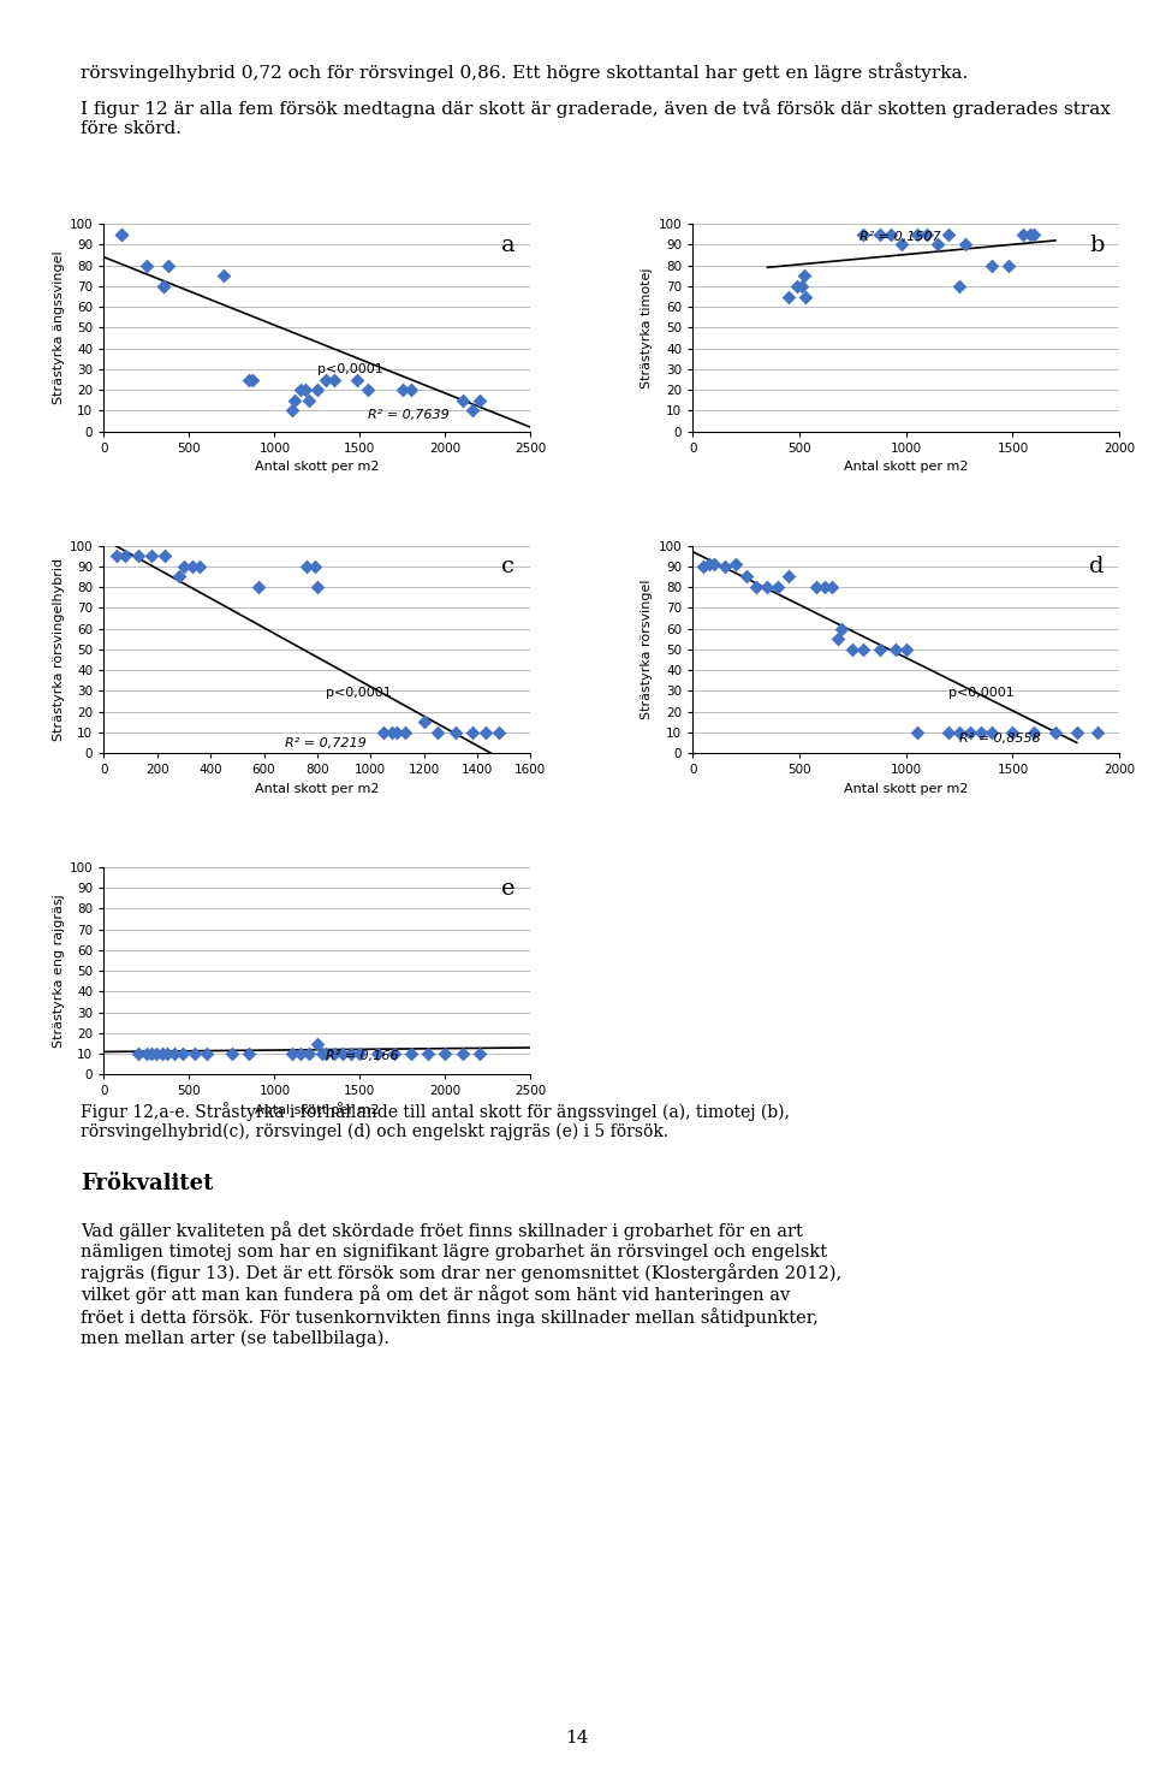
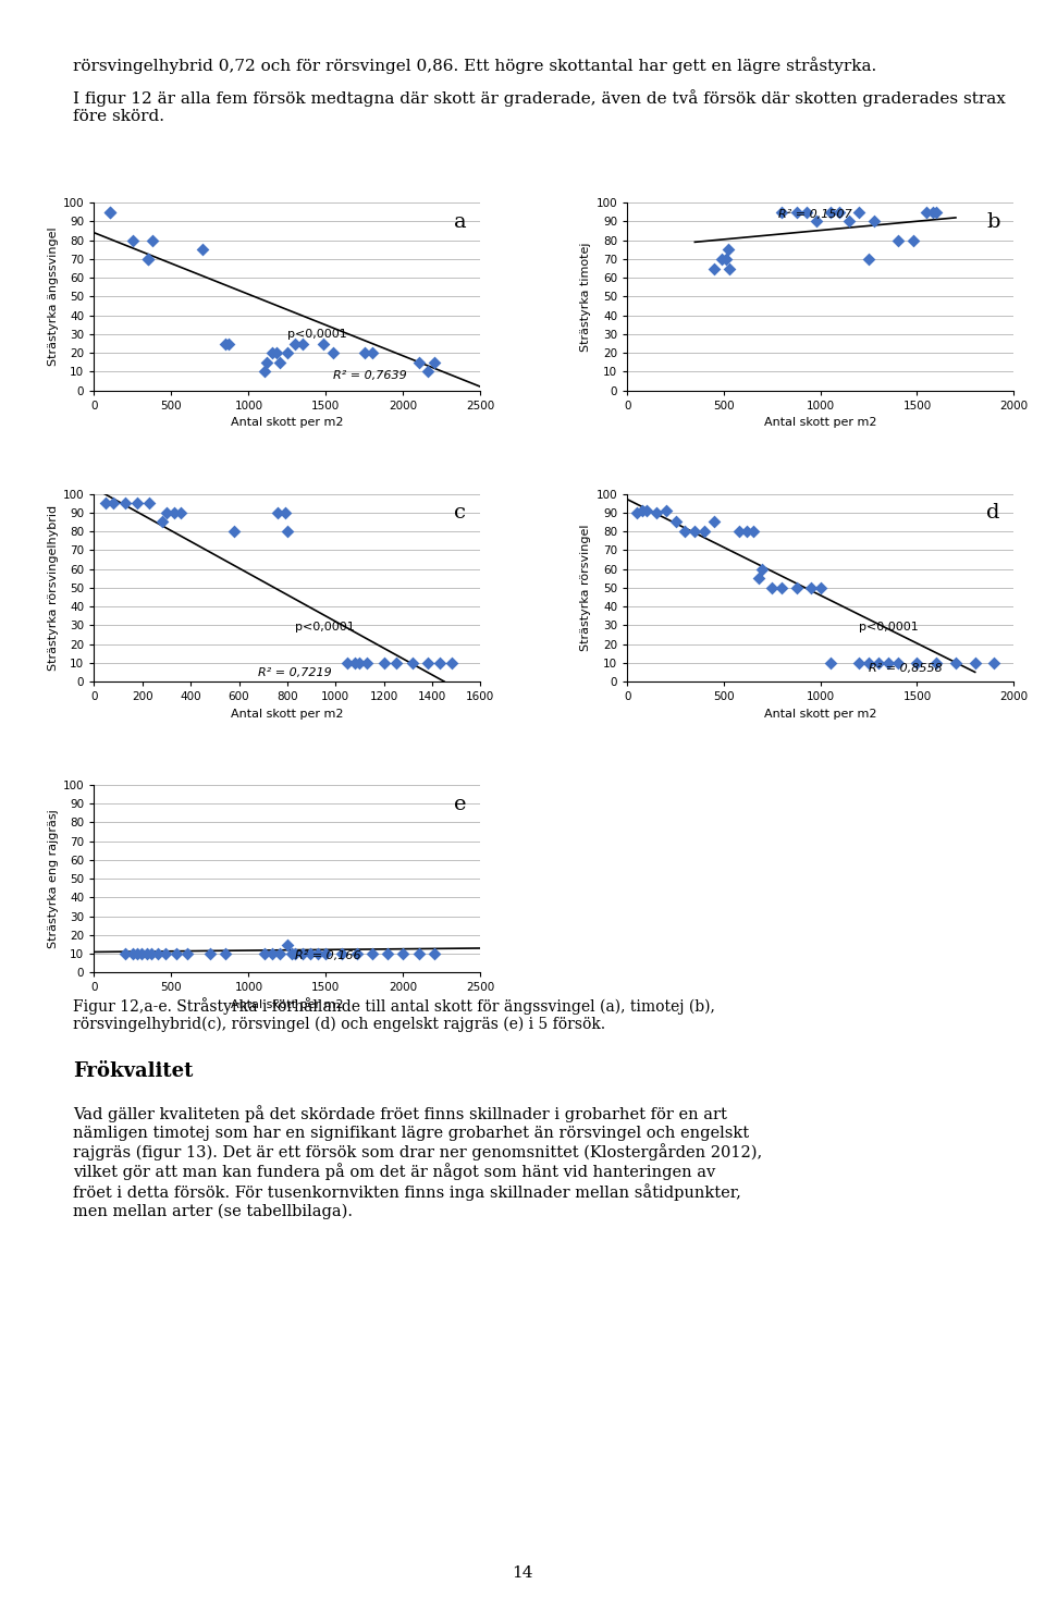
1200: 15 -> 10
